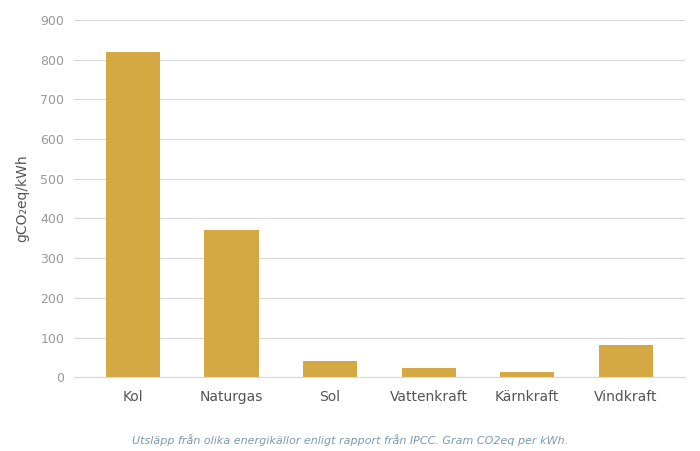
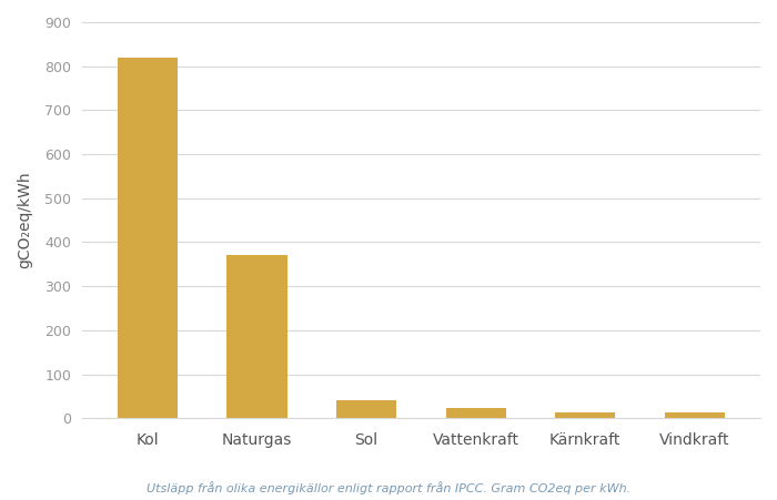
Vindkraft: 80 -> 12
